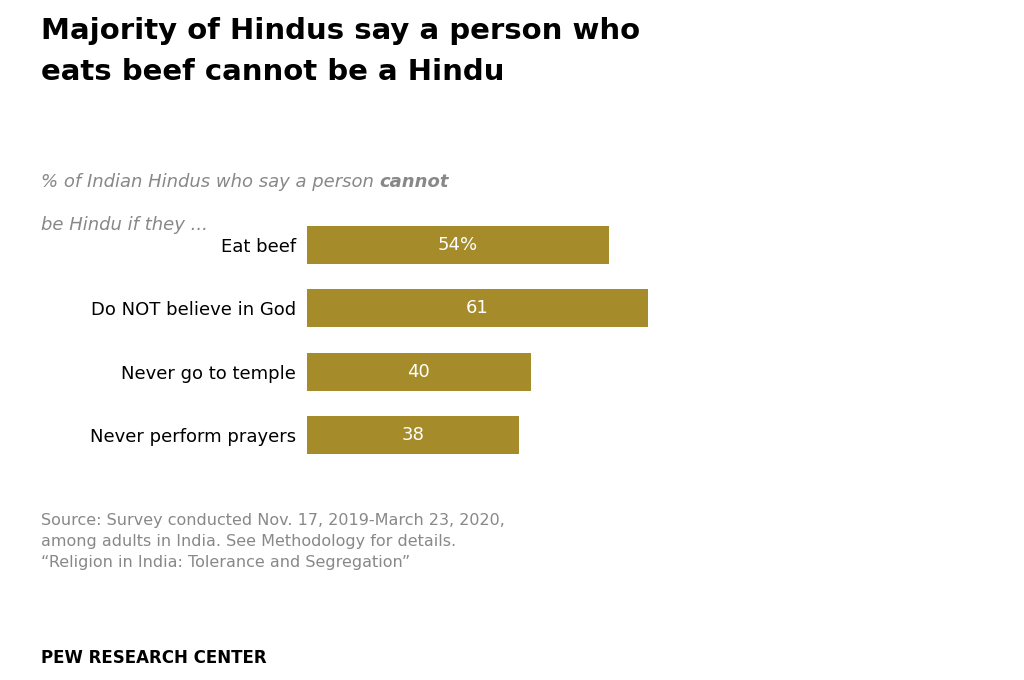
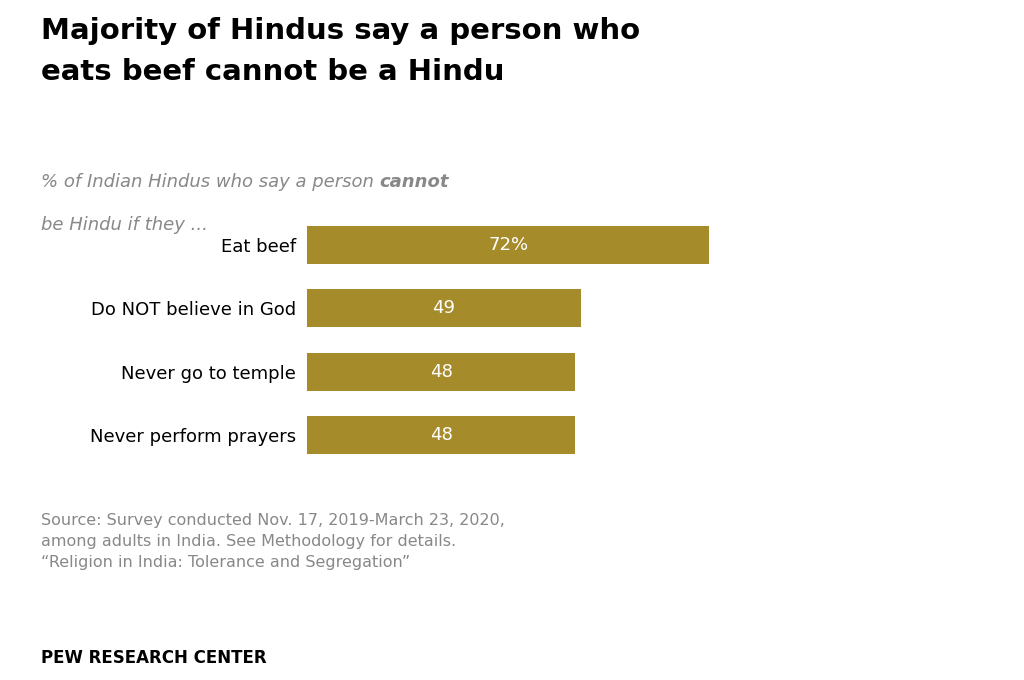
Eat beef: 54% -> 72%
Do NOT believe in God: 61 -> 49
Never go to temple: 40 -> 48
Never perform prayers: 38 -> 48
